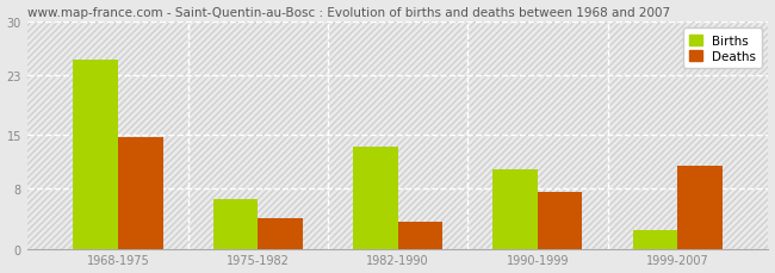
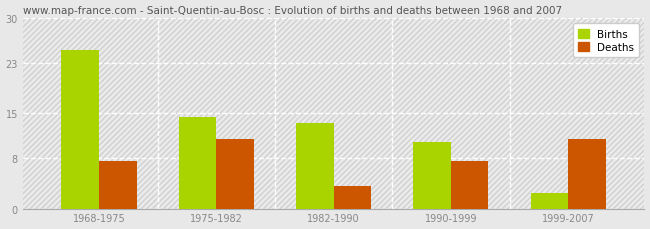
Deaths/1968-1975: 14.8 -> 7.5
Births/1975-1982: 6.6 -> 14.5
Deaths/1975-1982: 4.0 -> 11.0
